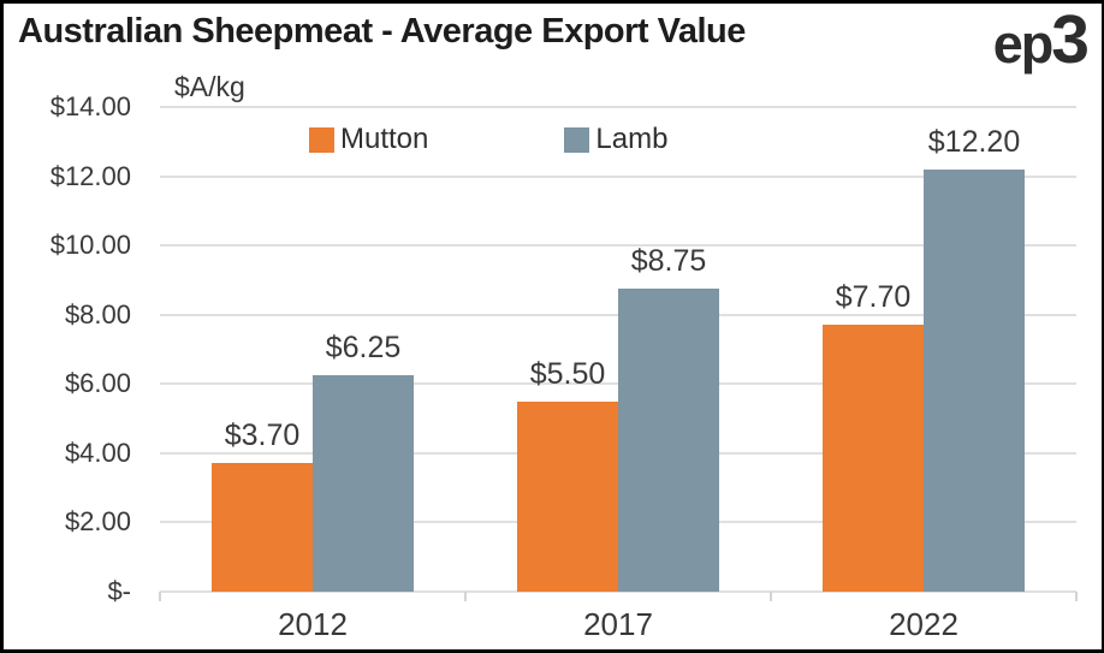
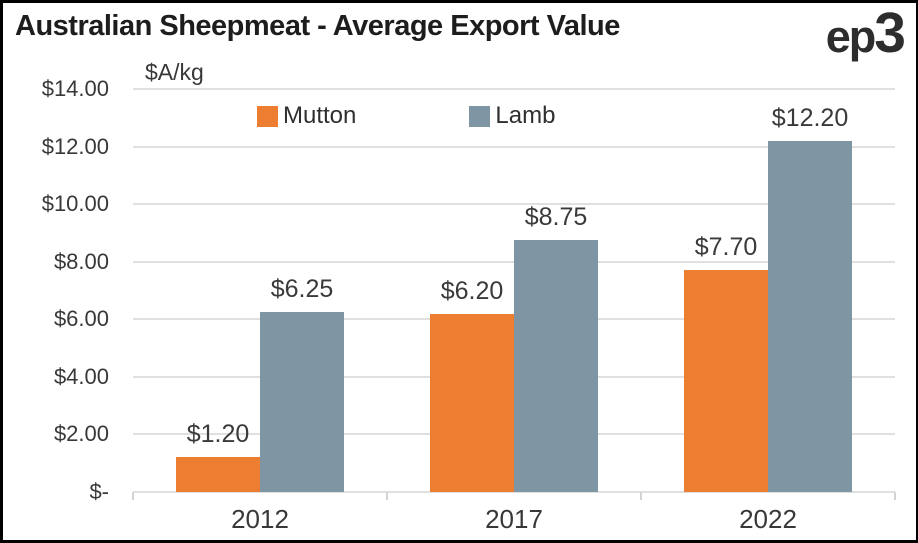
Mutton/2012: $3.70 -> $1.20
Mutton/2017: $5.50 -> $6.20
